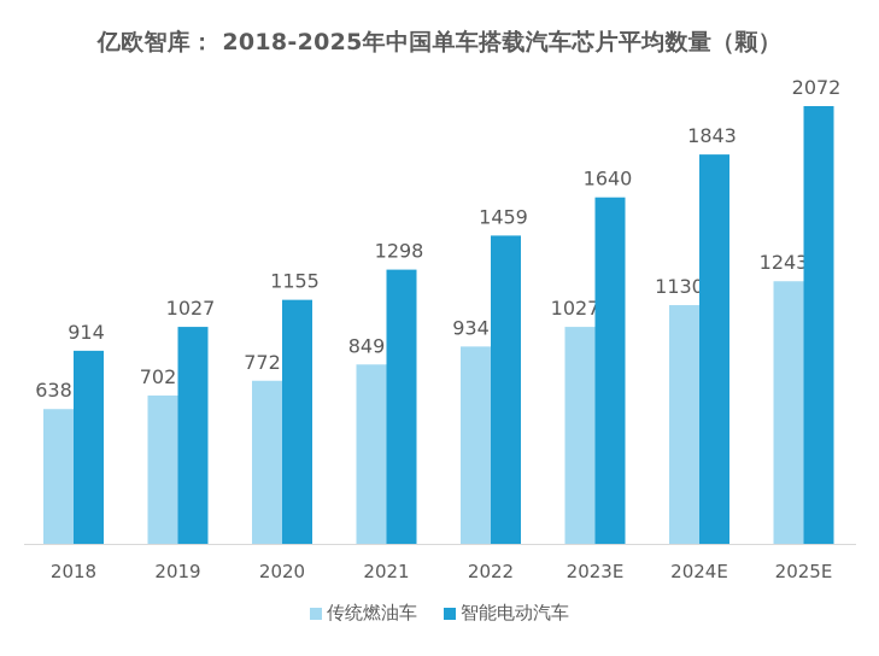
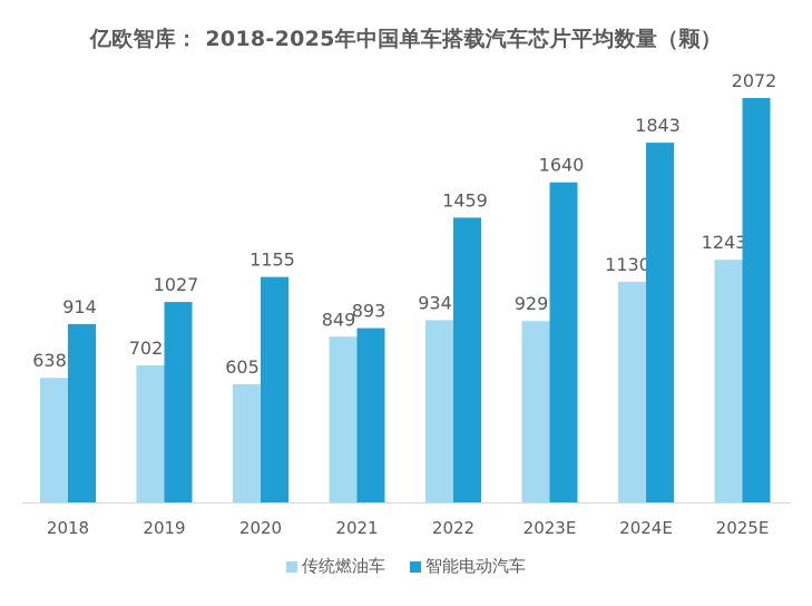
传统燃油车/2020: 772 -> 605
智能电动汽车/2021: 1298 -> 893
传统燃油车/2023E: 1027 -> 929
